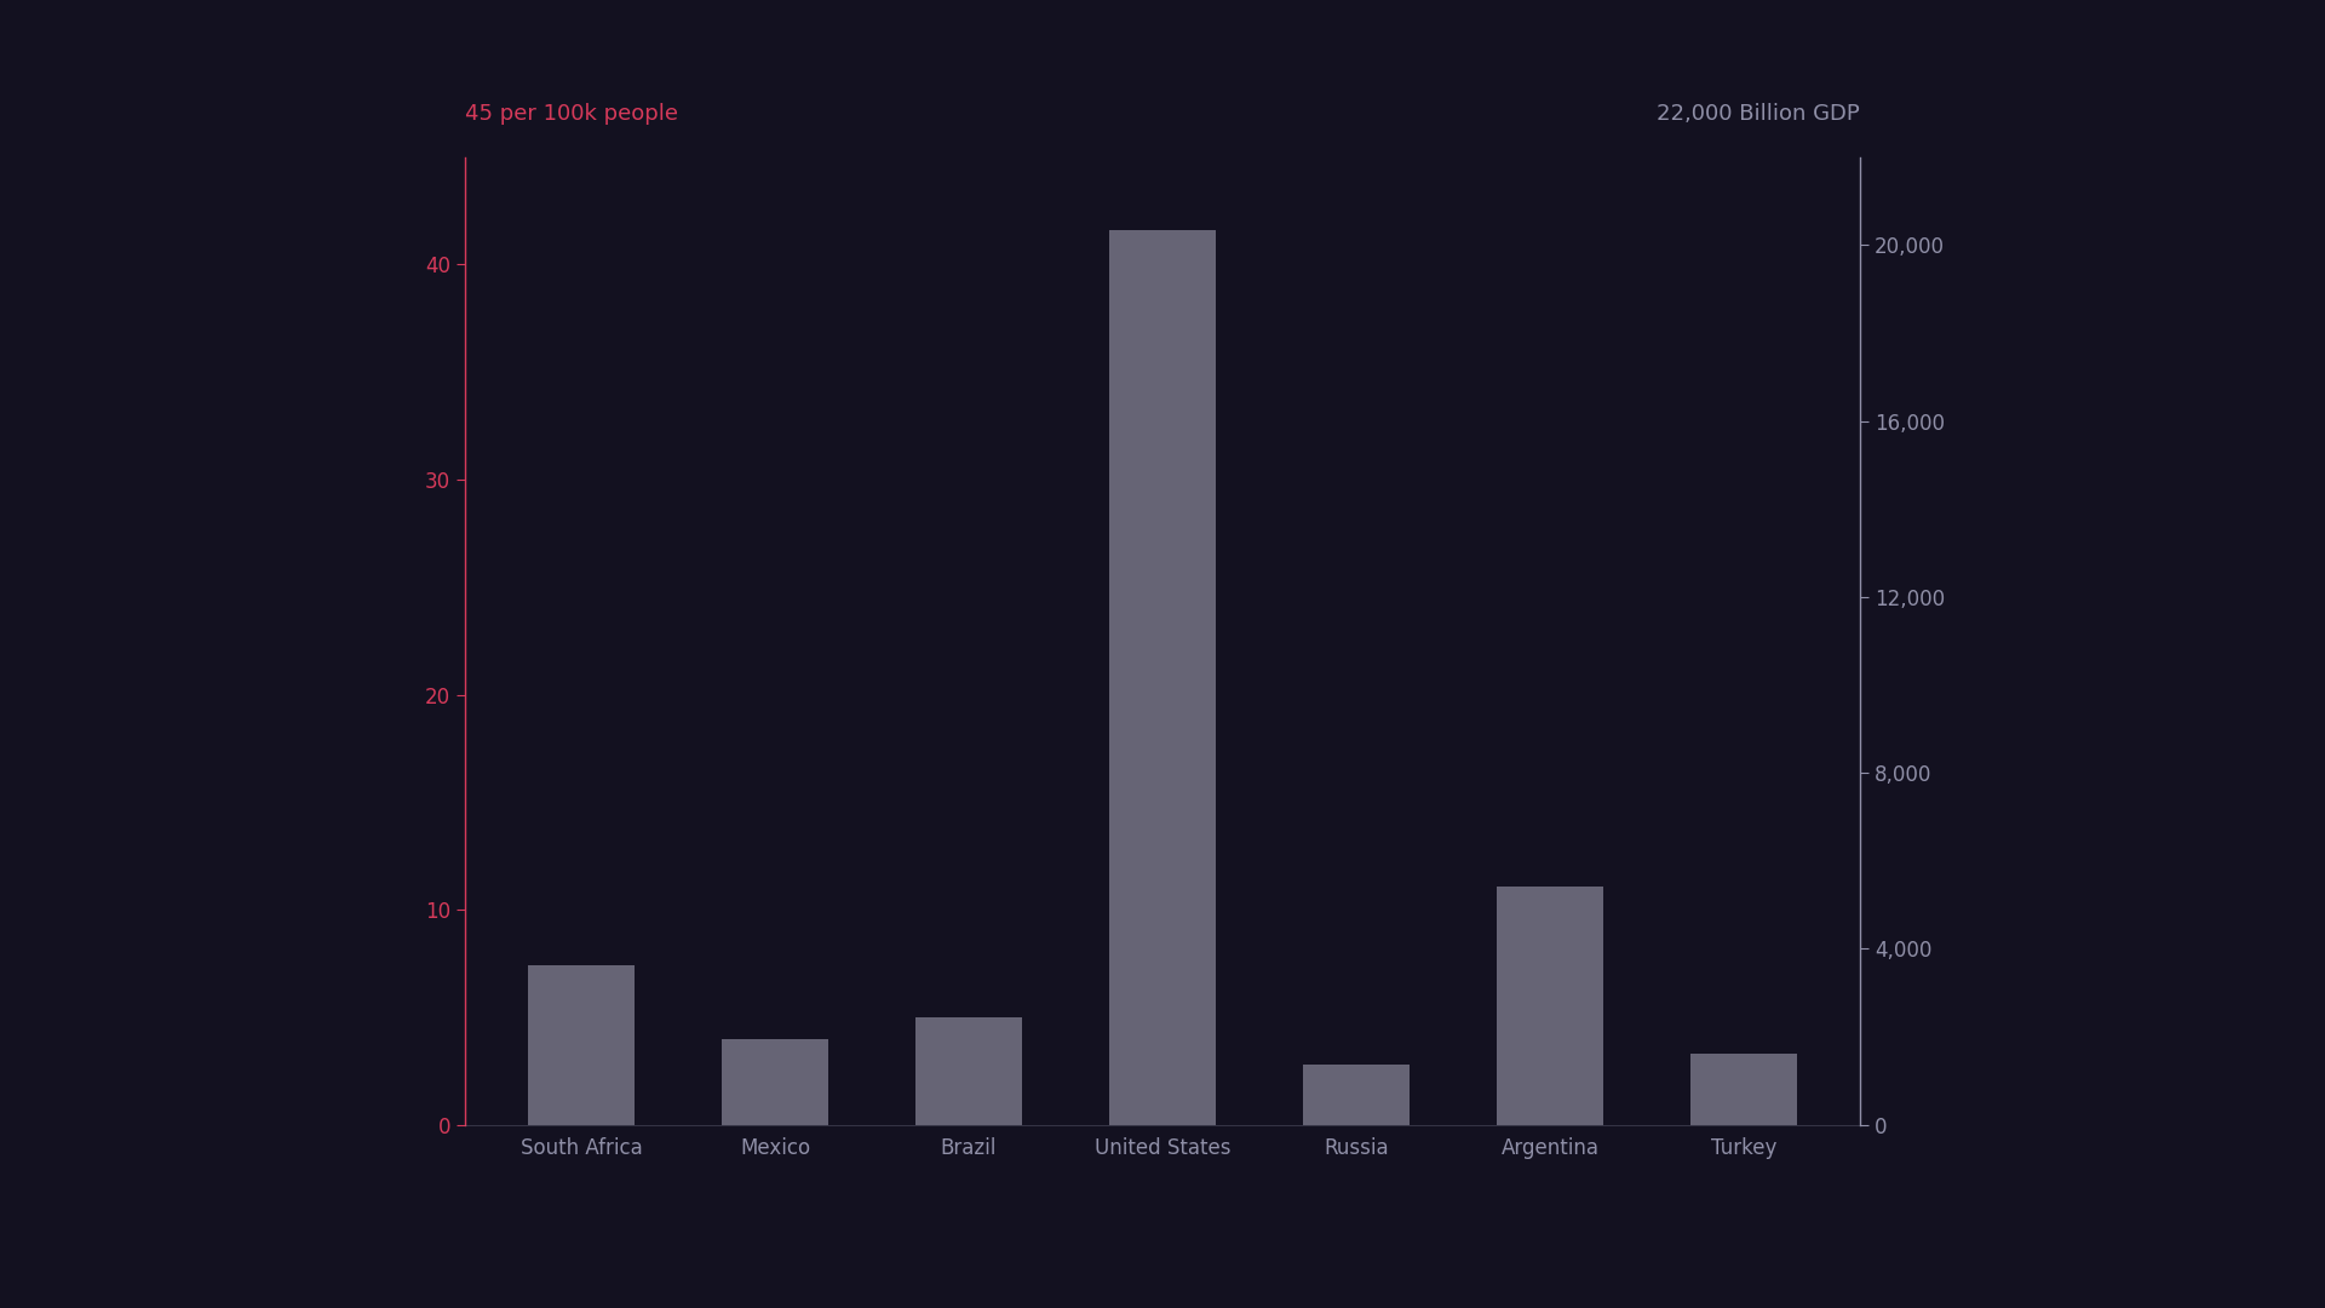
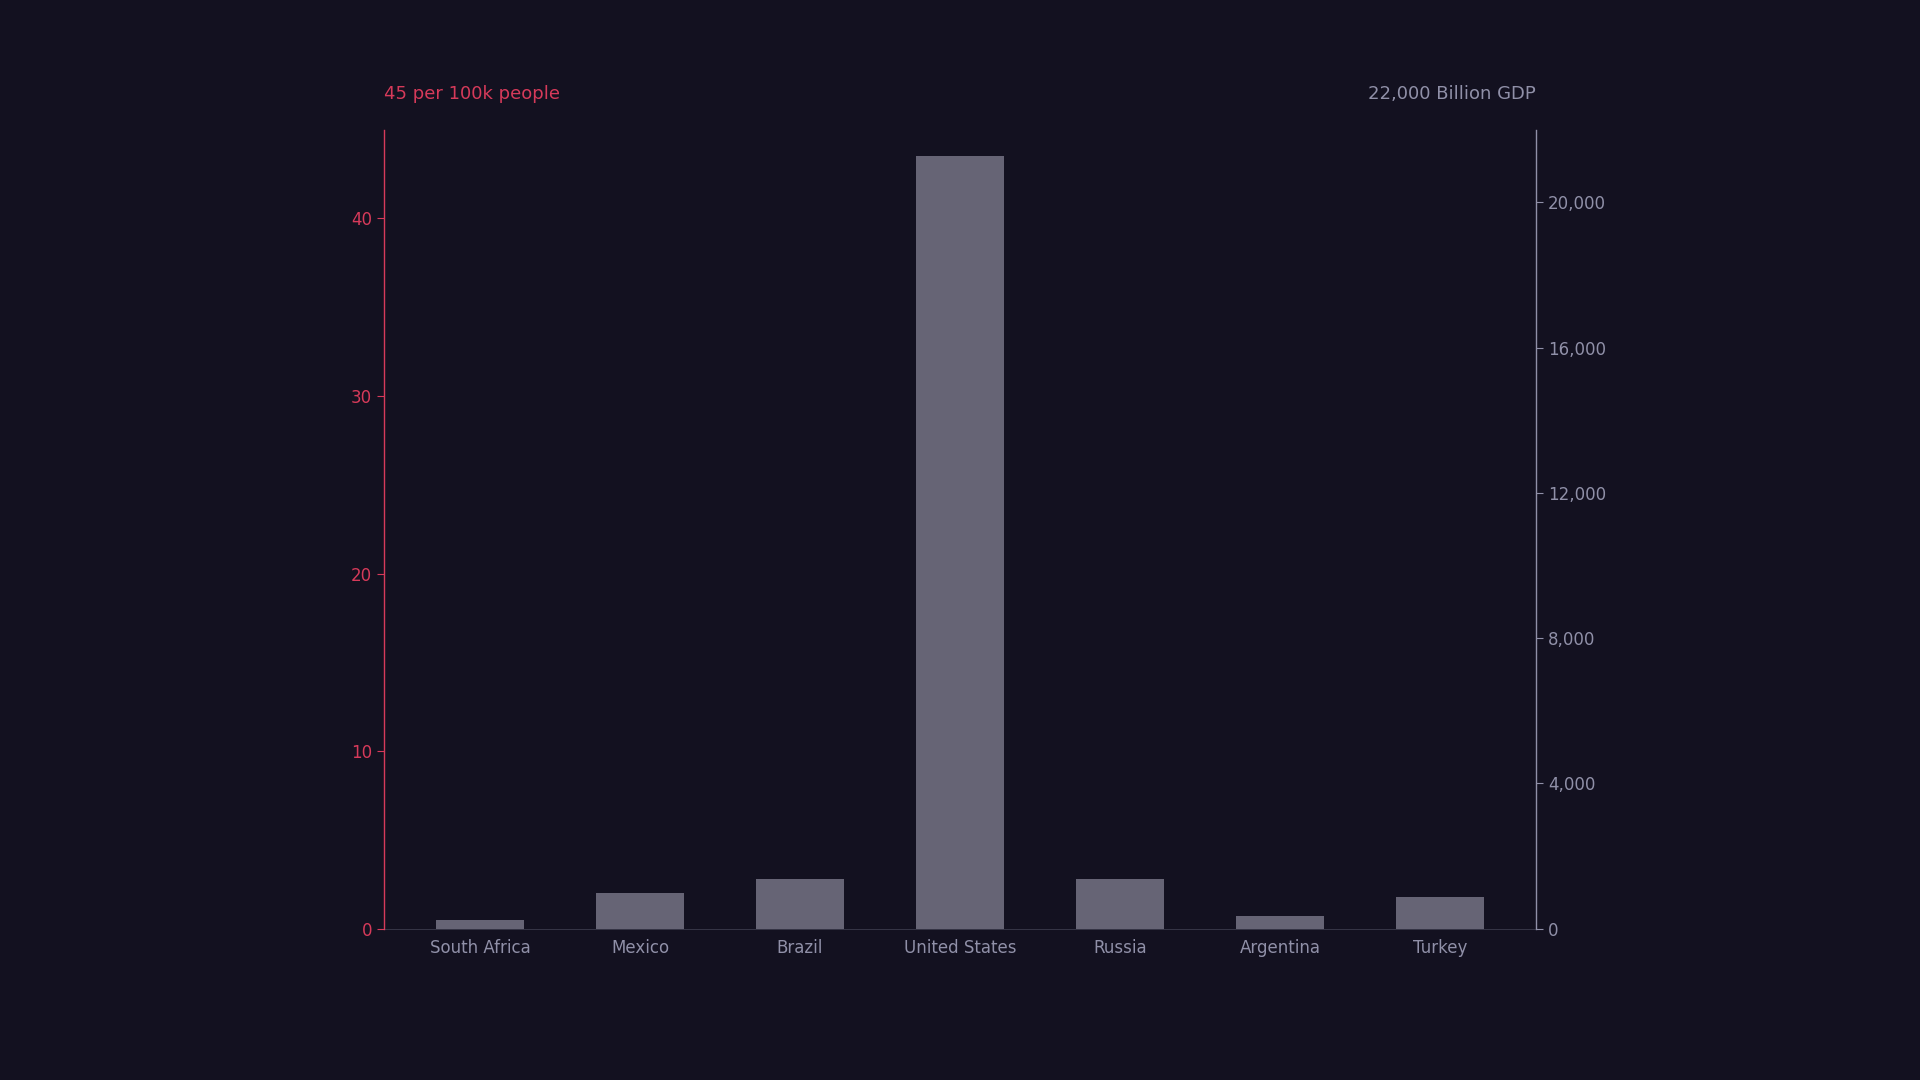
South Africa: 7.4 -> 0.5
Mexico: 4.0 -> 2.0
Brazil: 5.0 -> 2.8
United States: 41.6 -> 43.5
Argentina: 11.1 -> 0.7
Turkey: 3.3 -> 1.8
